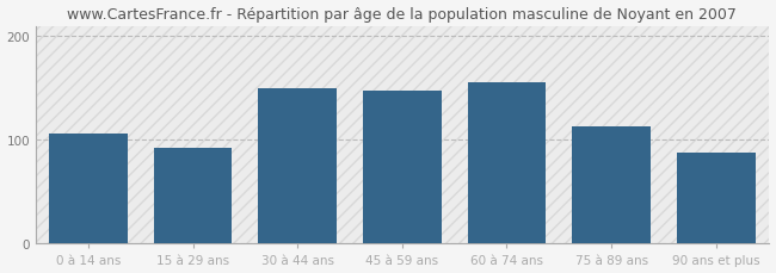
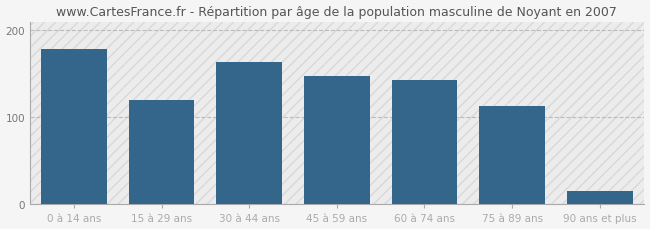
0 à 14 ans: 106 -> 178
15 à 29 ans: 92 -> 120
30 à 44 ans: 150 -> 163
60 à 74 ans: 156 -> 143
90 ans et plus: 88 -> 15
